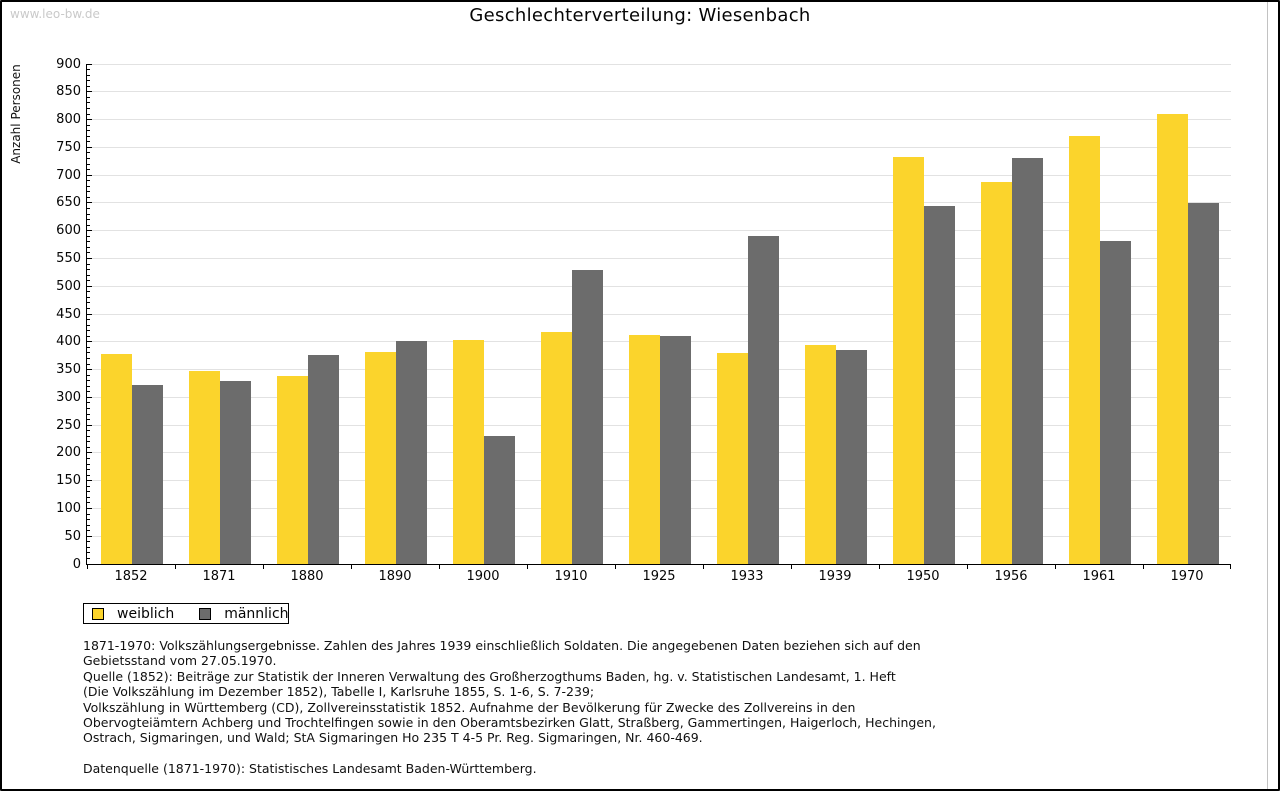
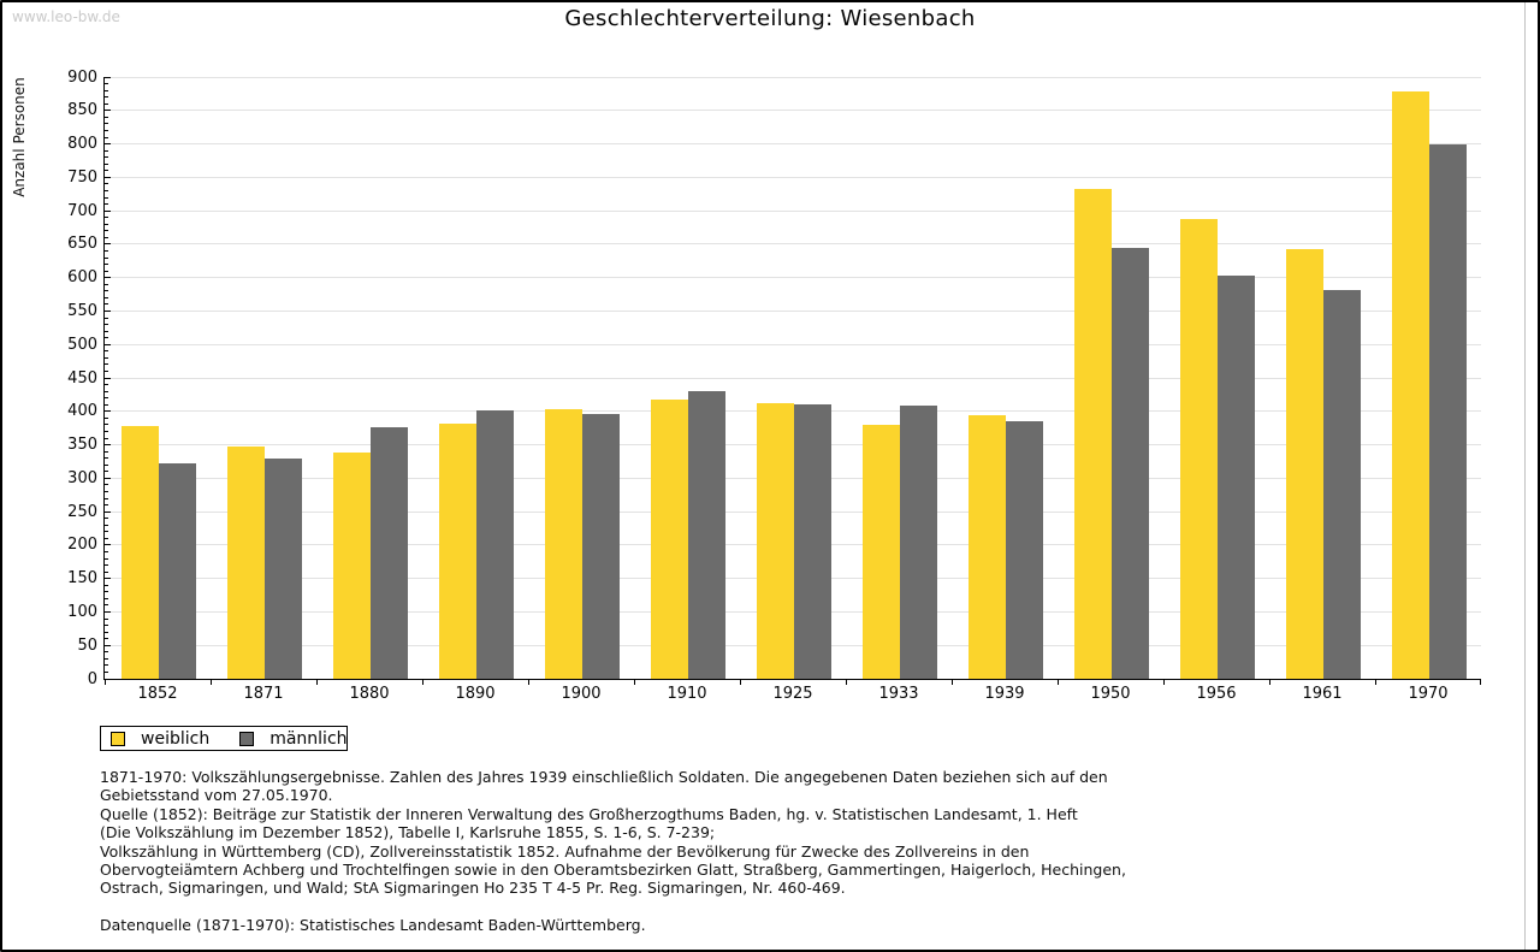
männlich/1900: 230 -> 400
männlich/1910: 530 -> 430
männlich/1933: 590 -> 410
männlich/1956: 730 -> 600
weiblich/1961: 770 -> 640
weiblich/1970: 810 -> 880
männlich/1970: 650 -> 800
